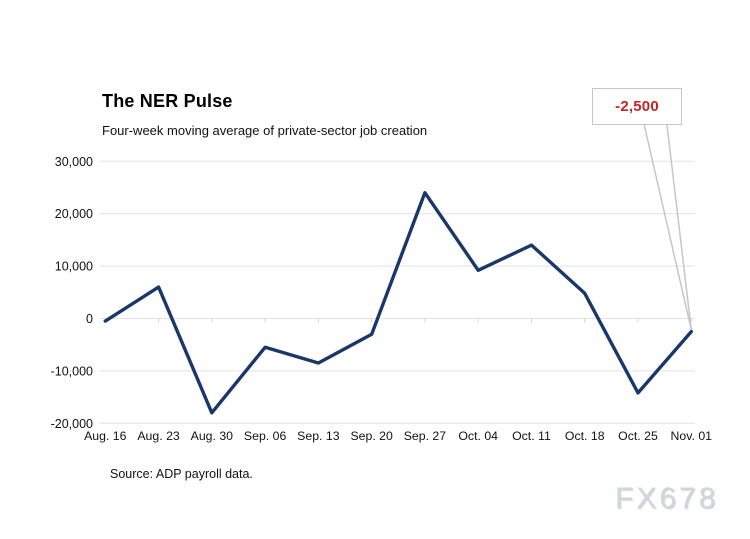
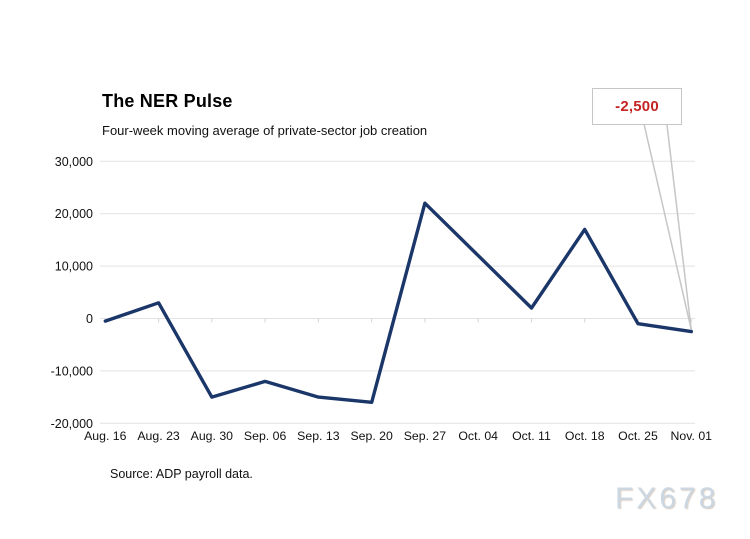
Aug. 23: 6000 -> 3000
Aug. 30: -18000 -> -15000
Sep. 06: -6000 -> -12000
Sep. 13: -8000 -> -15000
Sep. 20: -3000 -> -16000
Sep. 27: 24000 -> 22000
Oct. 04: 9000 -> 12000
Oct. 11: 14000 -> 2000
Oct. 18: 5000 -> 17000
Oct. 25: -14000 -> -1000
